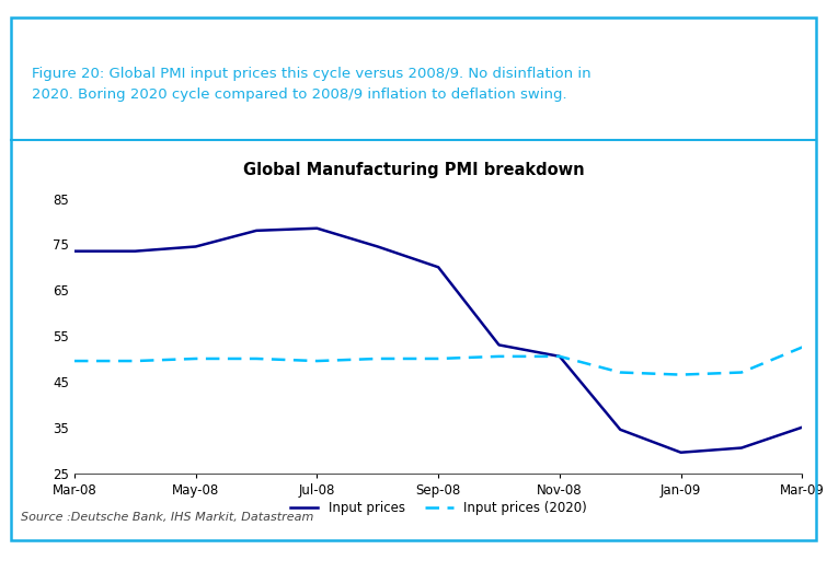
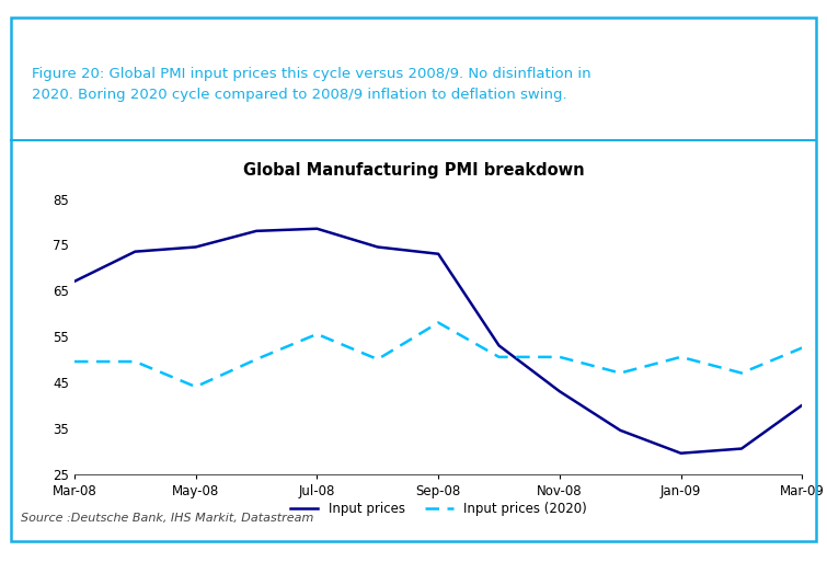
Input prices/Mar-08: 73.5 -> 67.0
Input prices (2020)/May-08: 50.0 -> 44.0
Input prices (2020)/Jul-08: 49.5 -> 55.5
Input prices/Sep-08: 70.0 -> 73.0
Input prices (2020)/Sep-08: 50.0 -> 58.0
Input prices/Nov-08: 50.5 -> 43.0
Input prices (2020)/Jan-09: 46.5 -> 50.5
Input prices/Mar-09: 35.0 -> 40.0
